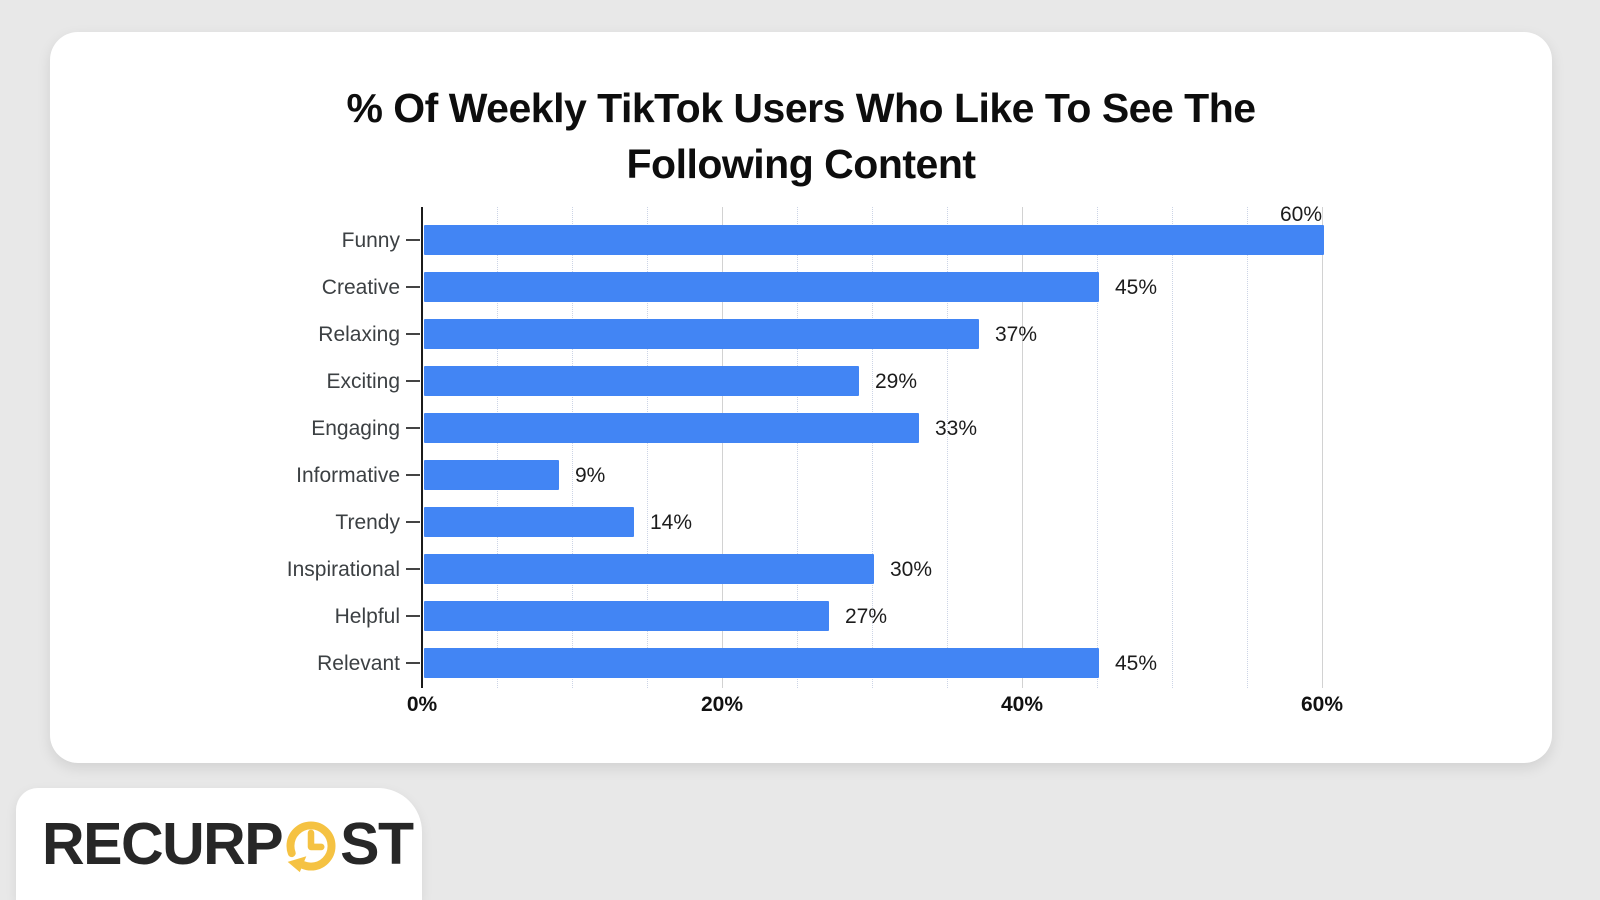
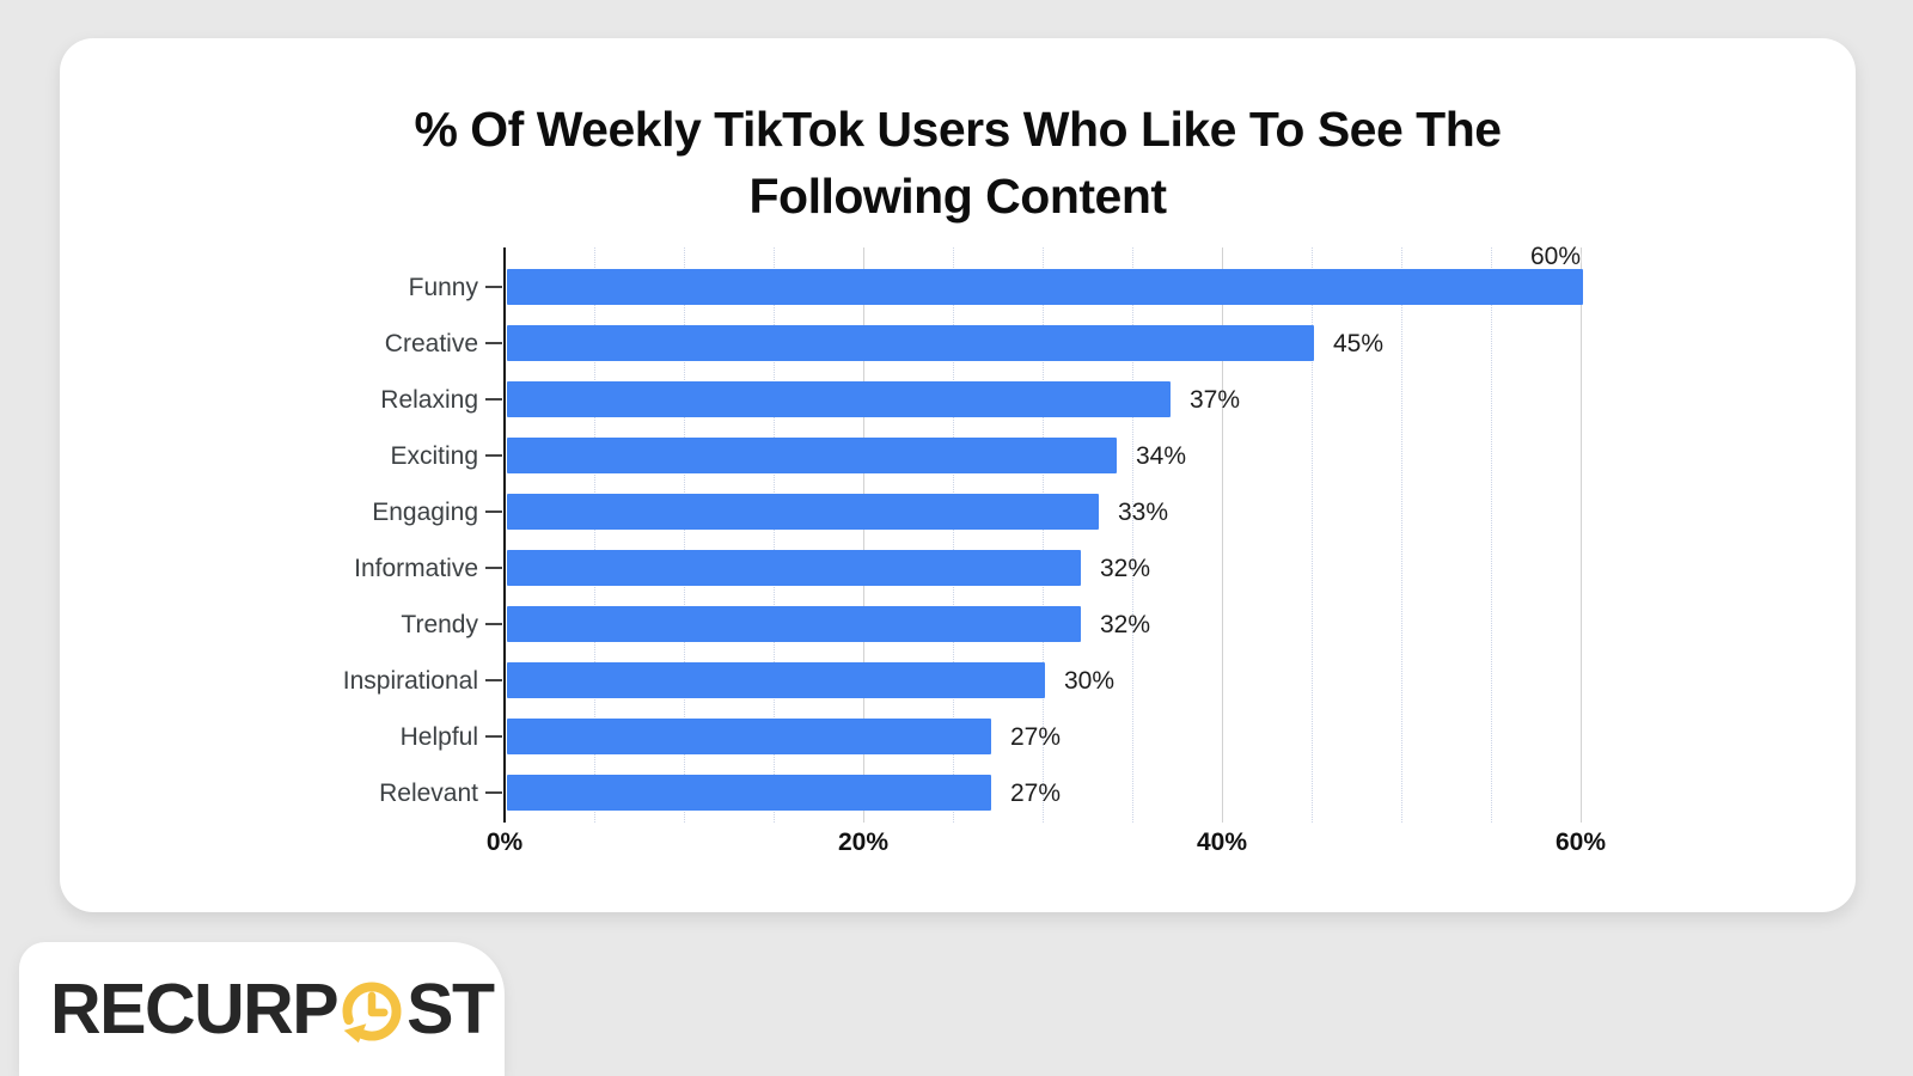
Exciting: 29% -> 34%
Informative: 9% -> 32%
Trendy: 14% -> 32%
Relevant: 45% -> 27%
